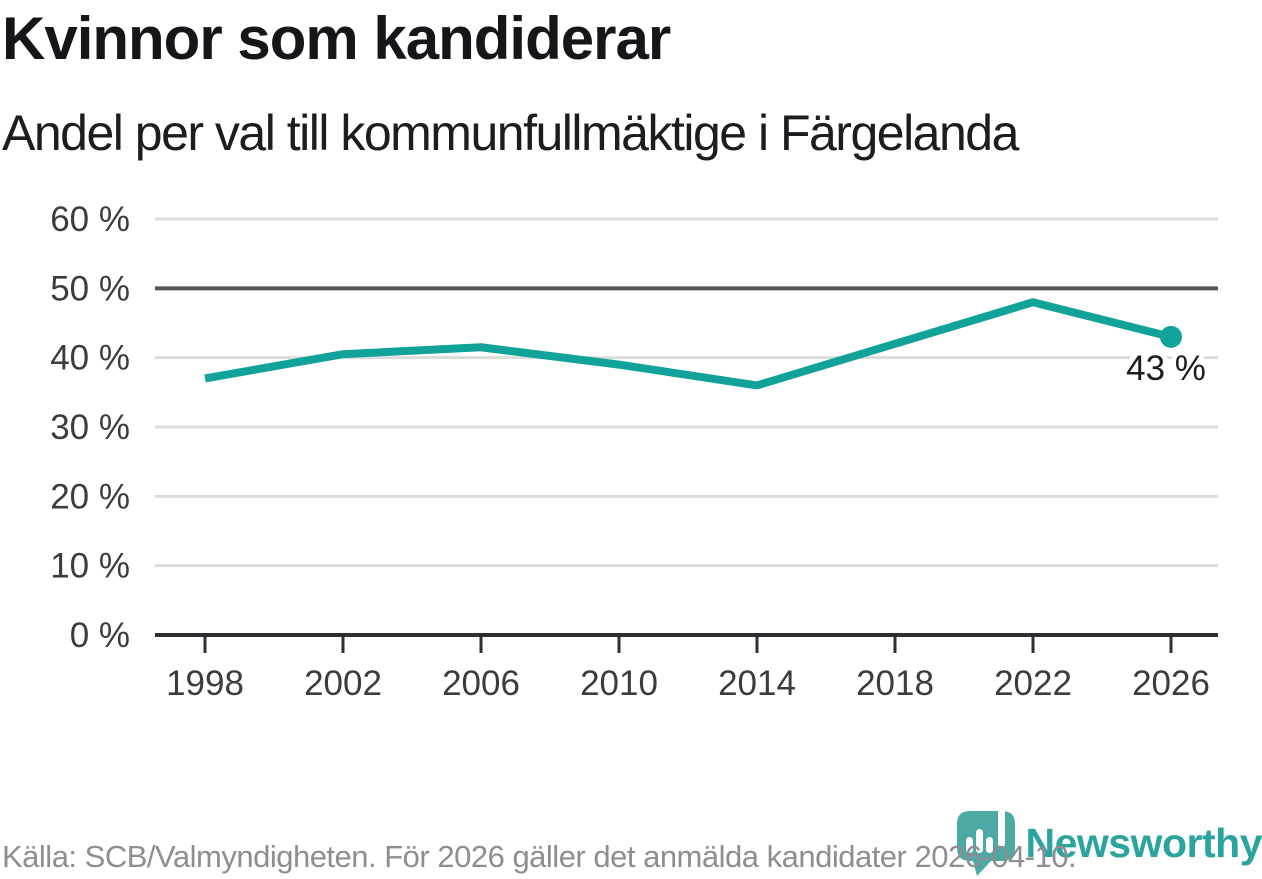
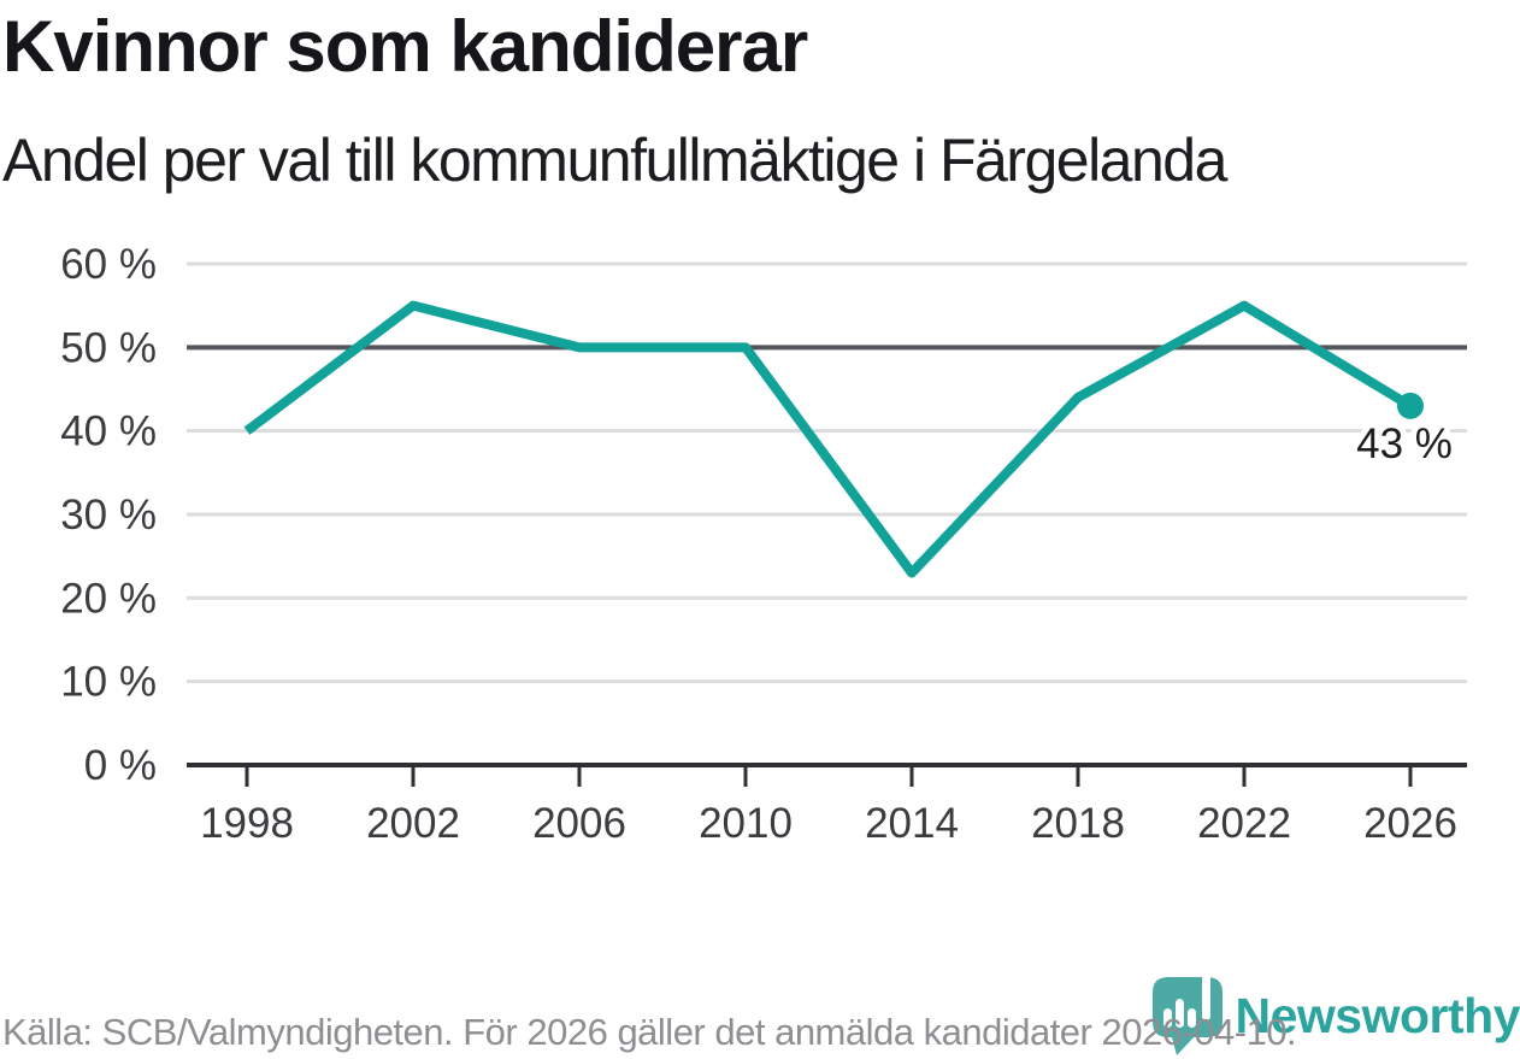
1998: 37% -> 40%
2002: 40% -> 55%
2006: 42% -> 50%
2010: 39% -> 50%
2014: 36% -> 23%
2018: 42% -> 44%
2022: 48% -> 55%
